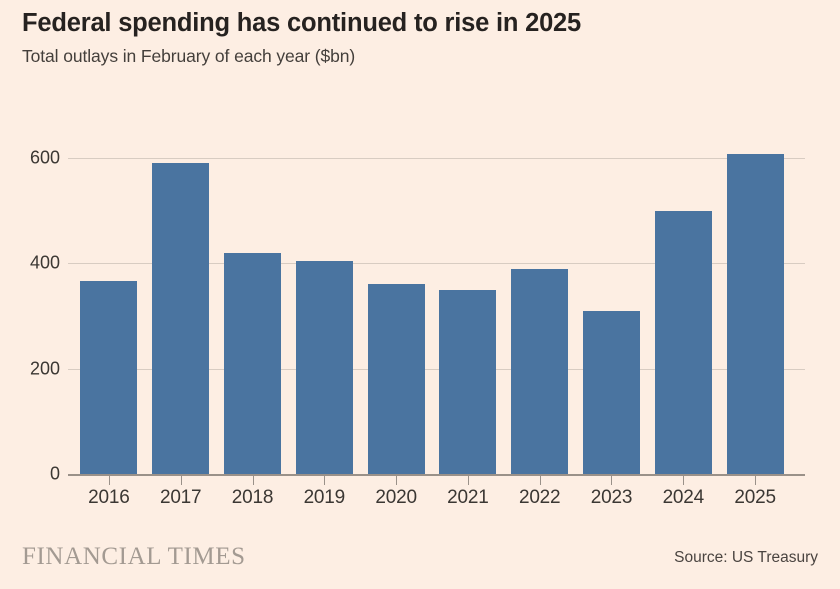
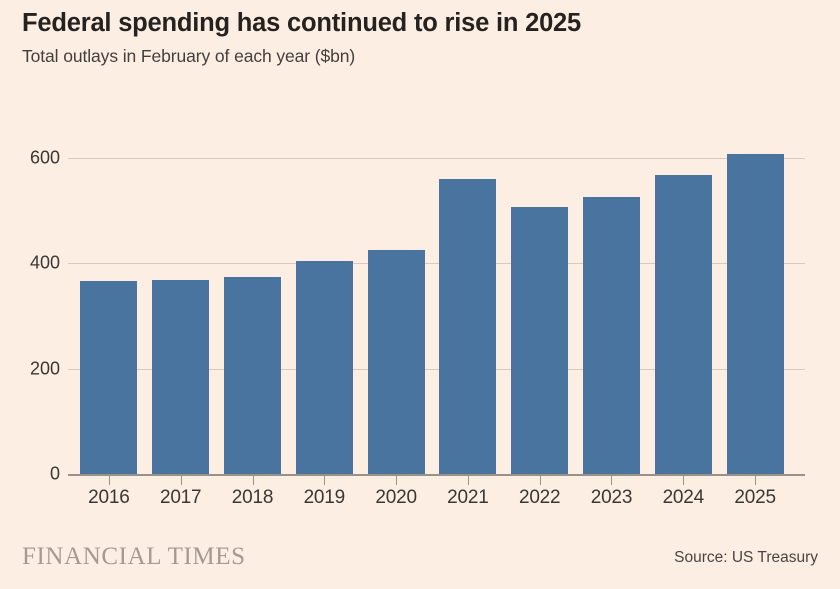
2017: 590 -> 370
2018: 420 -> 370
2020: 360 -> 420
2021: 350 -> 560
2022: 390 -> 510
2023: 310 -> 530
2024: 500 -> 570
